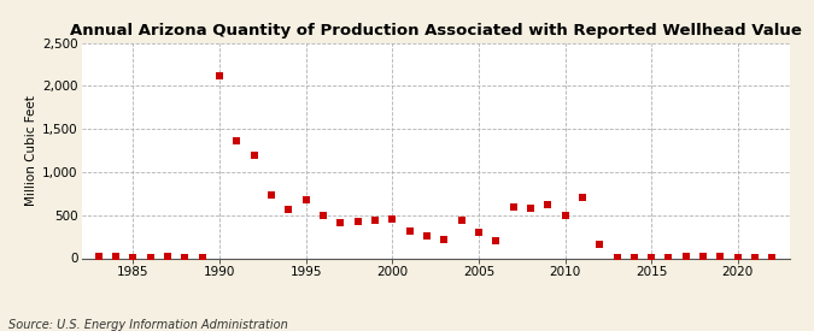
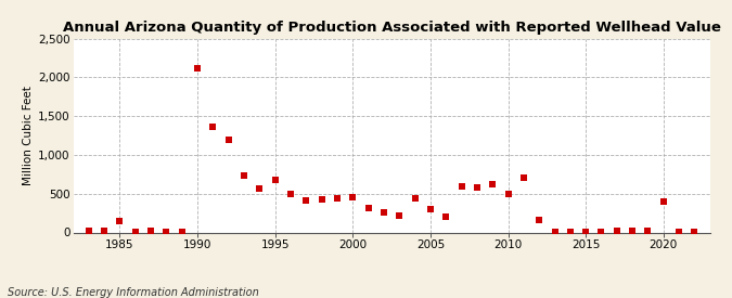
1985: 10 -> 140
2020: 10 -> 400
